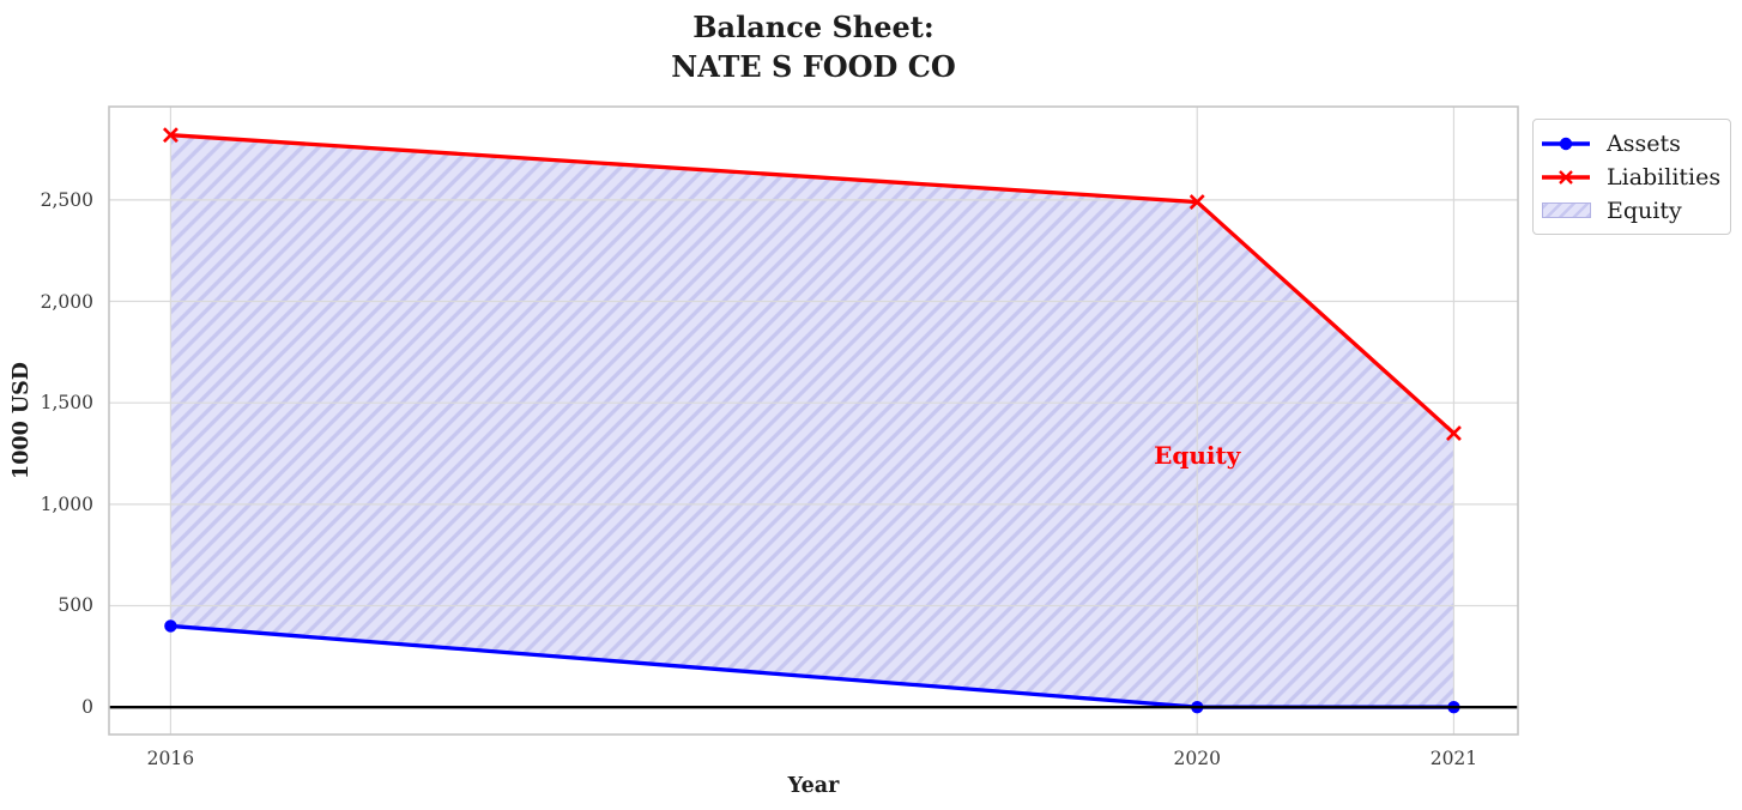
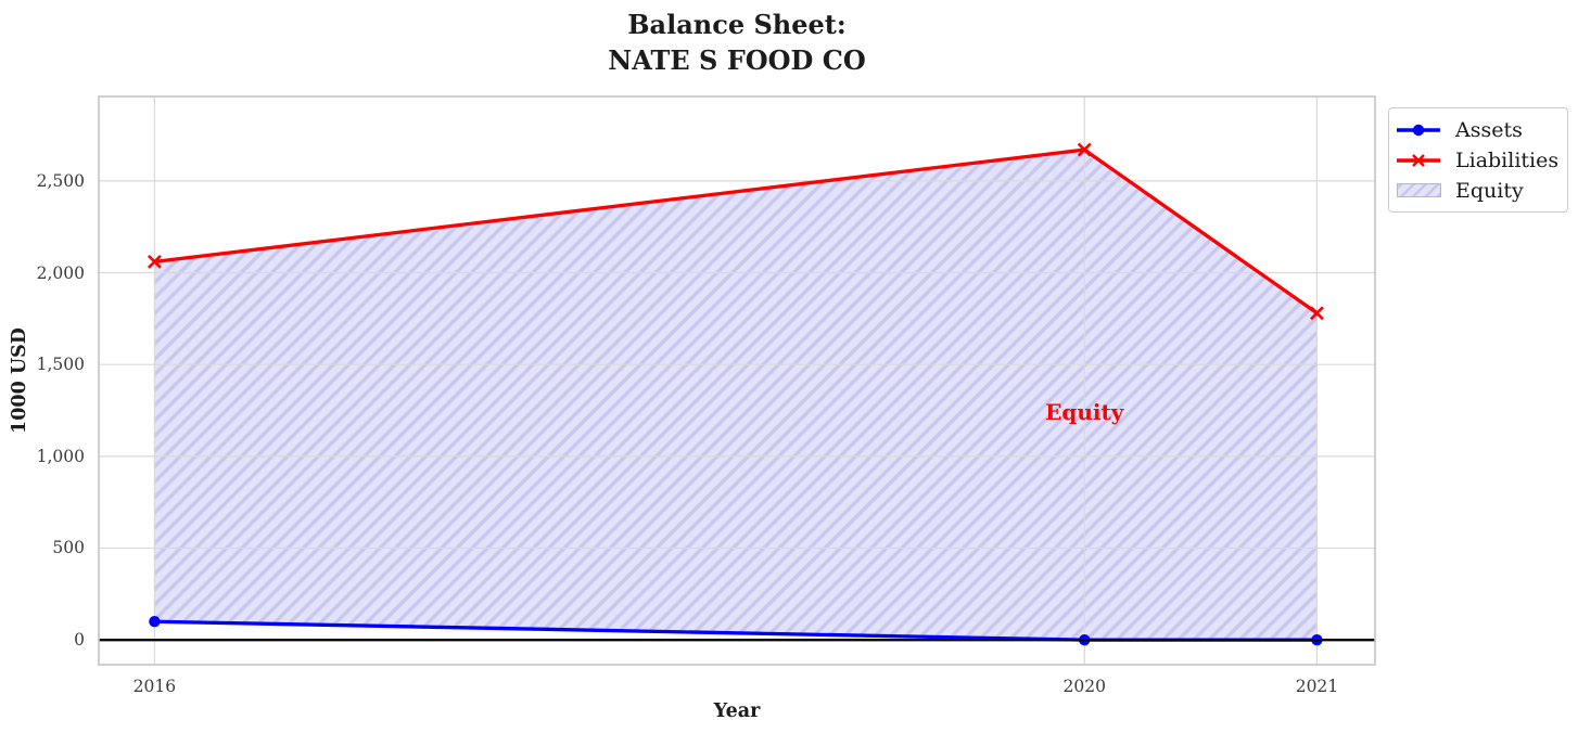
Assets/2016: 400 -> 100
Liabilities/2016: 2820 -> 2060
Liabilities/2020: 2490 -> 2670
Liabilities/2021: 1350 -> 1780
